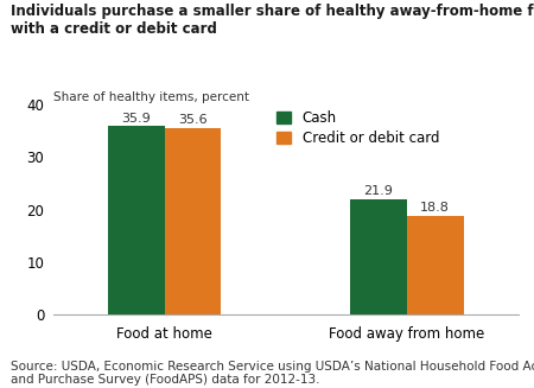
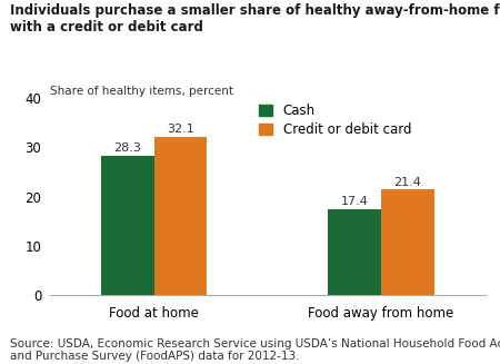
Cash/Food at home: 35.9 -> 28.3
Credit or debit card/Food at home: 35.6 -> 32.1
Cash/Food away from home: 21.9 -> 17.4
Credit or debit card/Food away from home: 18.8 -> 21.4
